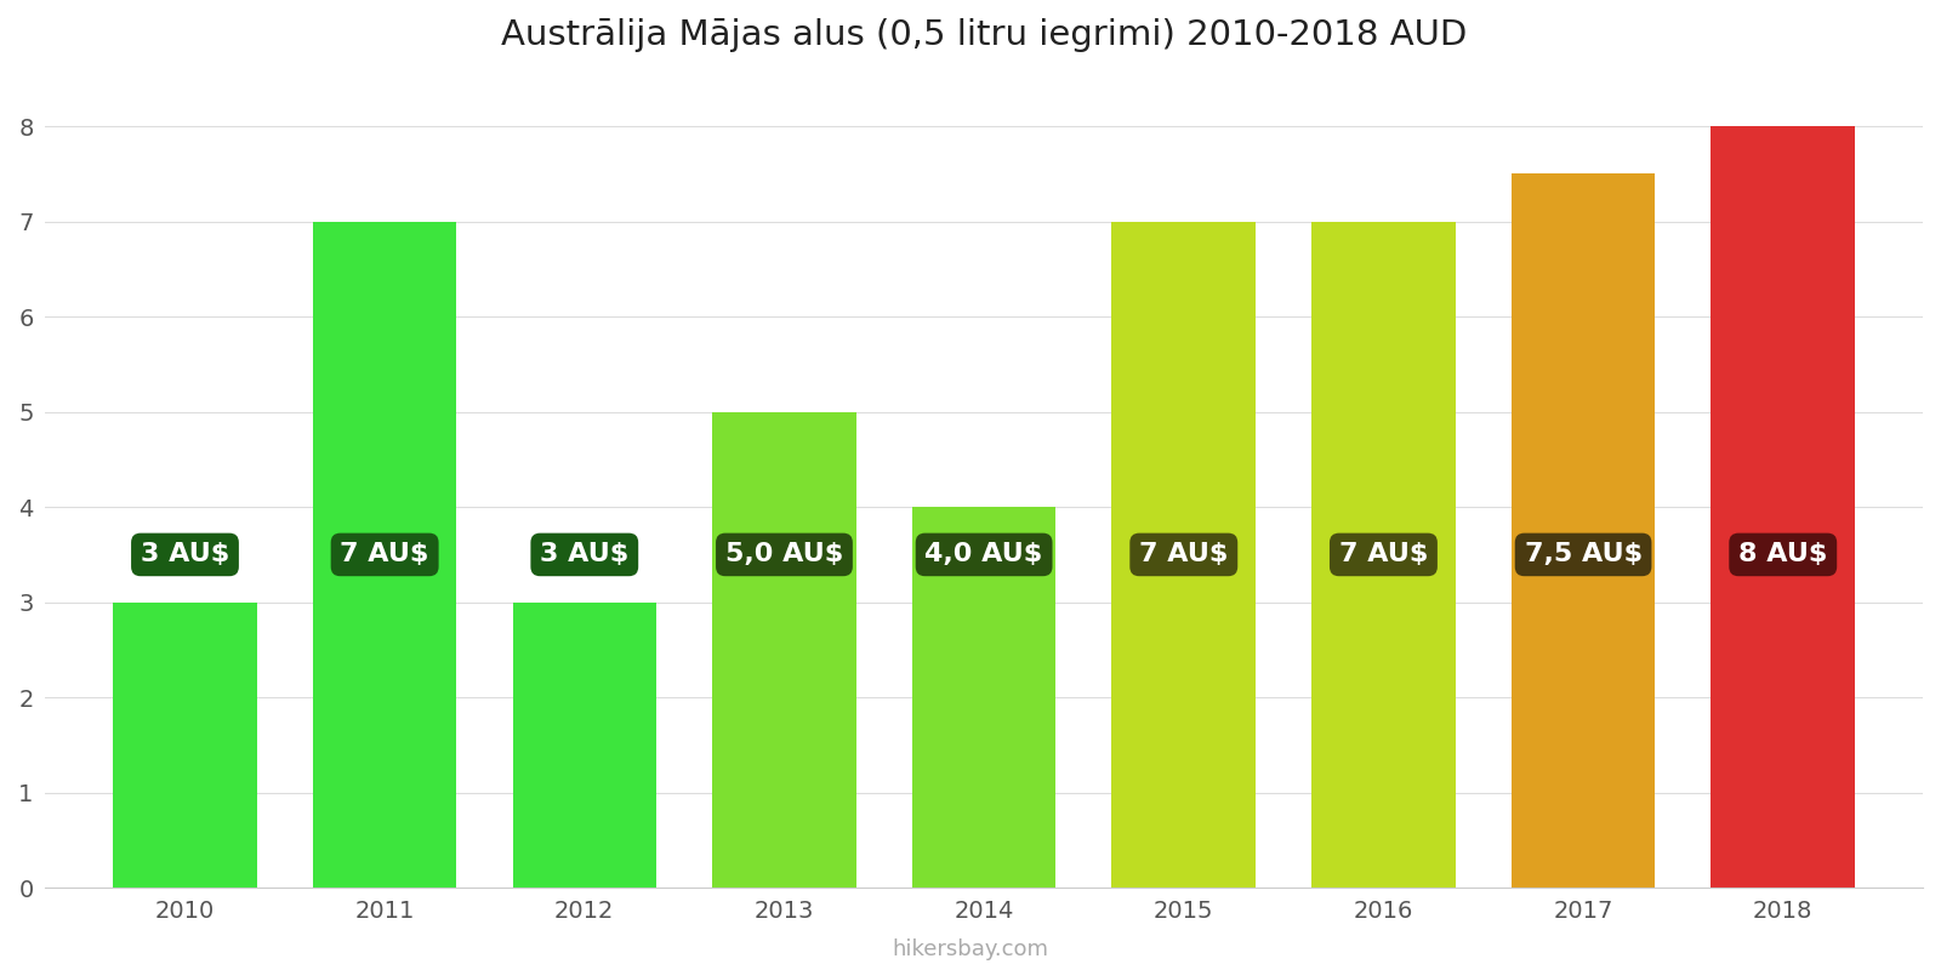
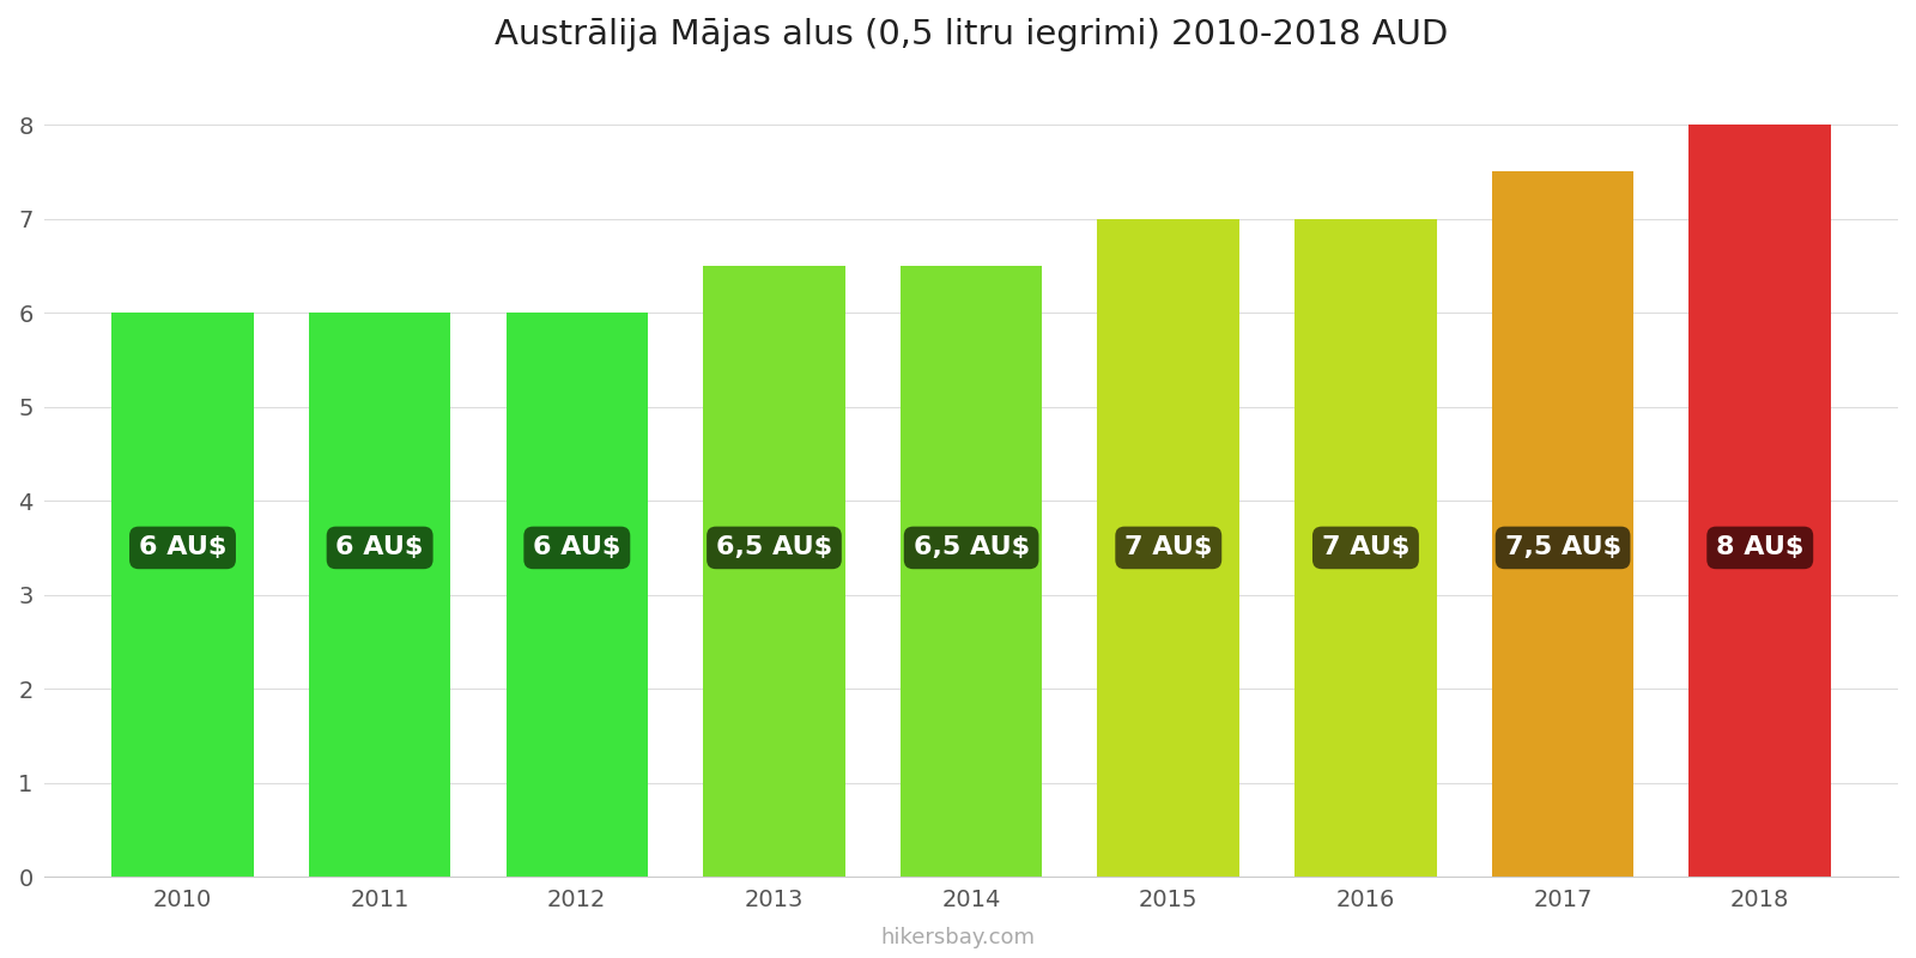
2010: 3 -> 6
2011: 7 -> 6
2012: 3 -> 6
2013: 5,0 -> 6,5
2014: 4,0 -> 6,5
